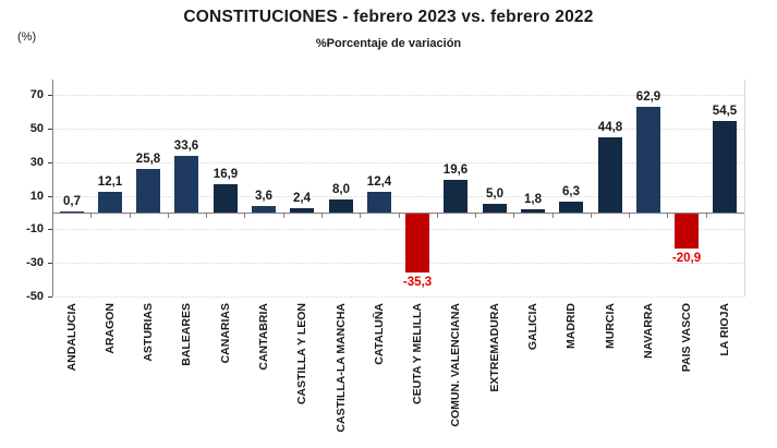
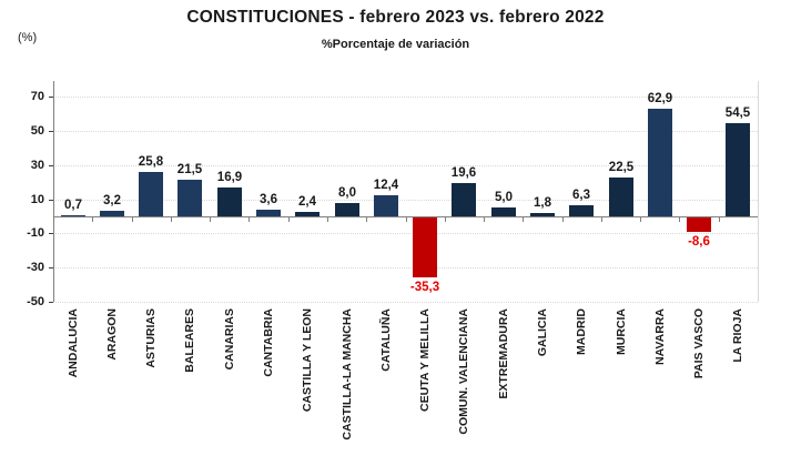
ARAGON: 12,1 -> 3,2
BALEARES: 33,6 -> 21,5
MURCIA: 44,8 -> 22,5
PAIS VASCO: -20,9 -> -8,6
